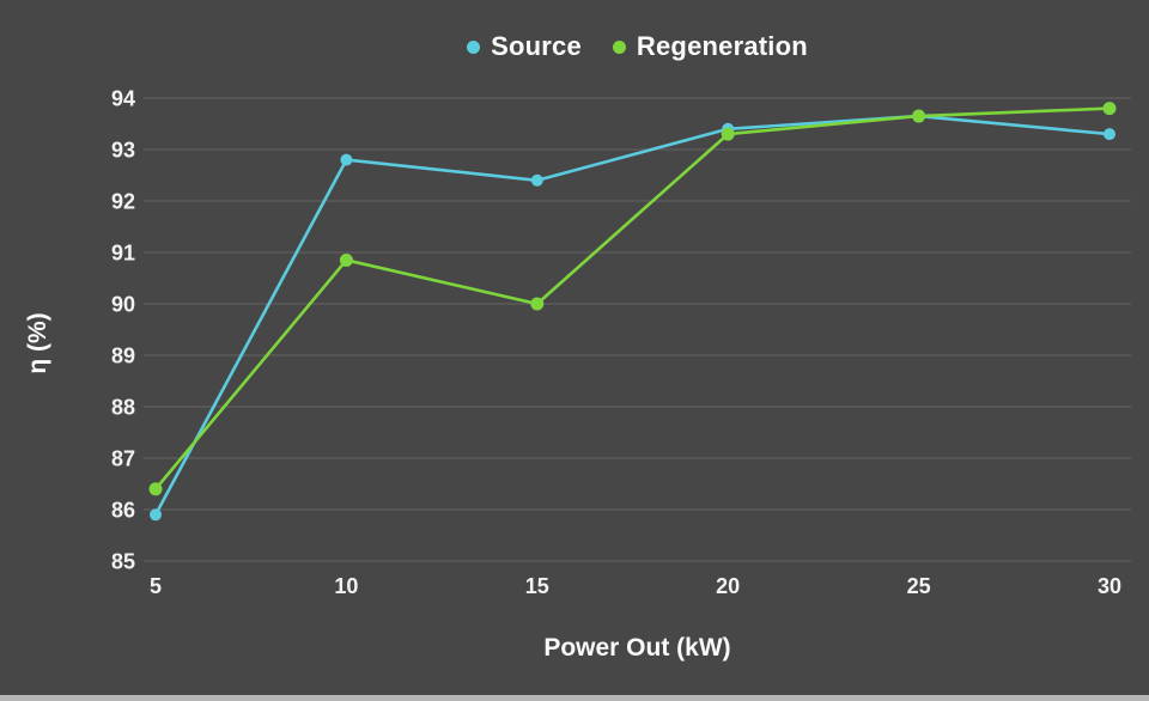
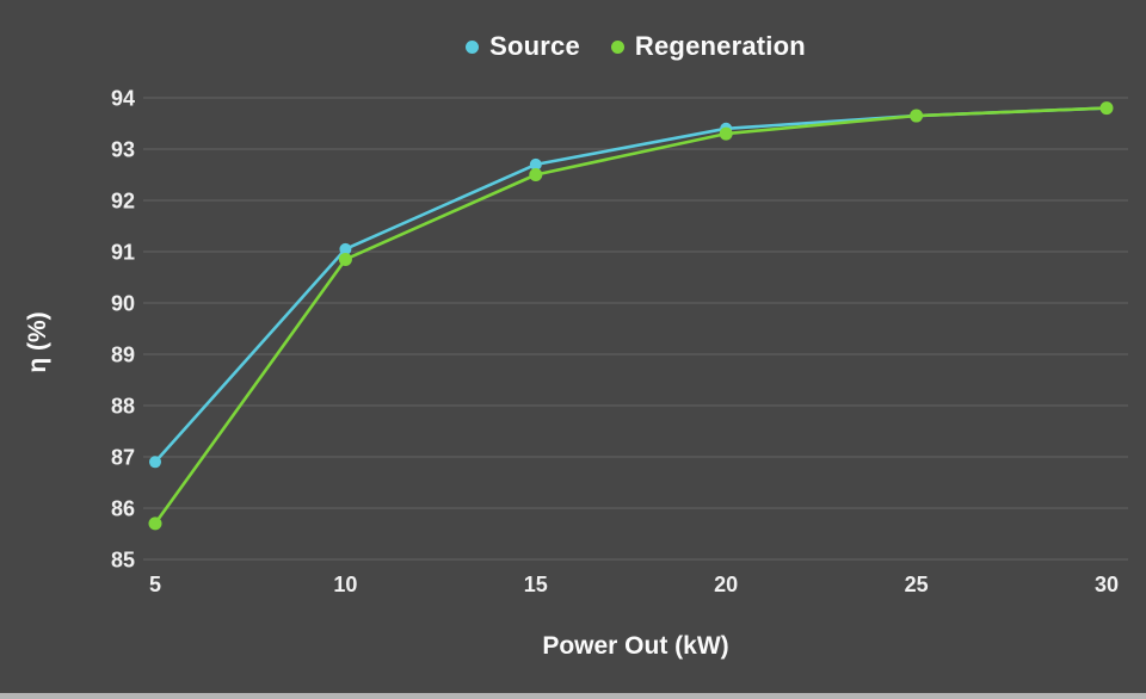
Source/5: 85.9 -> 86.9
Regeneration/5: 86.4 -> 85.7
Source/10: 92.8 -> 91.0
Source/15: 92.4 -> 92.7
Regeneration/15: 90.0 -> 92.5
Source/30: 93.3 -> 93.8
